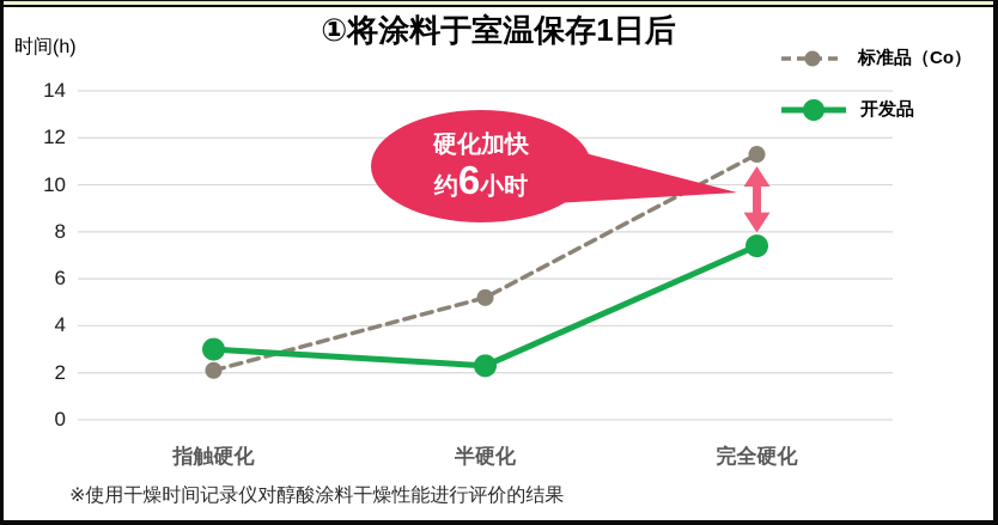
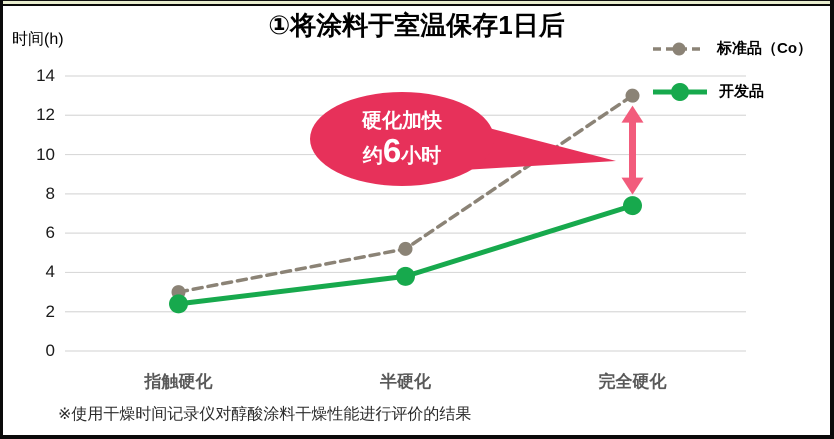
标准品（Co）/指触硬化: 2.1 -> 3.0
开发品/指触硬化: 3.0 -> 2.4
开发品/半硬化: 2.3 -> 3.8
标准品（Co）/完全硬化: 11.3 -> 13.0
